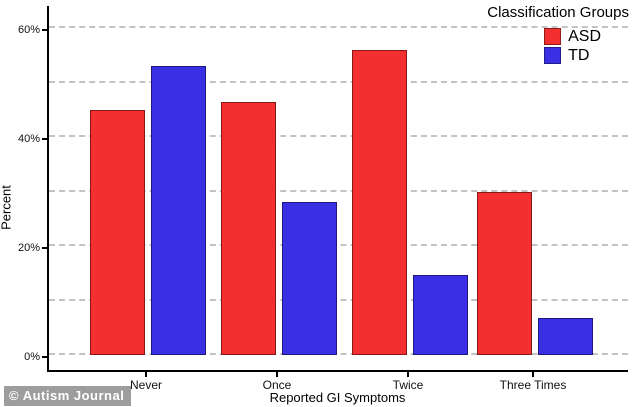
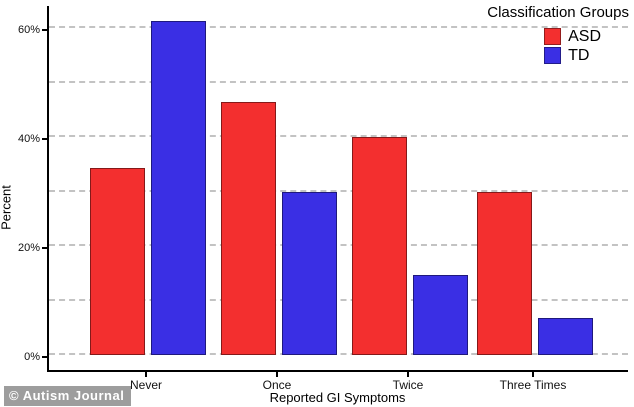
ASD/Never: 45% -> 34%
TD/Never: 53% -> 61%
TD/Once: 28% -> 30%
ASD/Twice: 56% -> 40%
